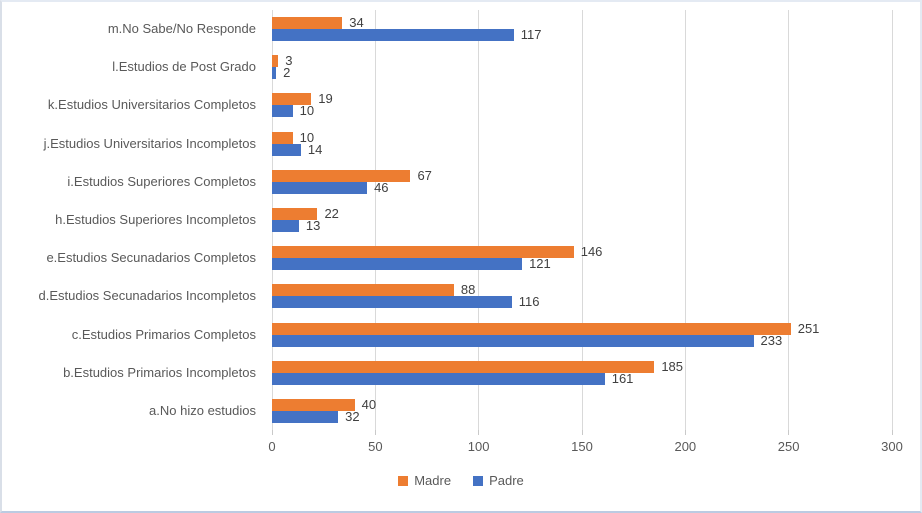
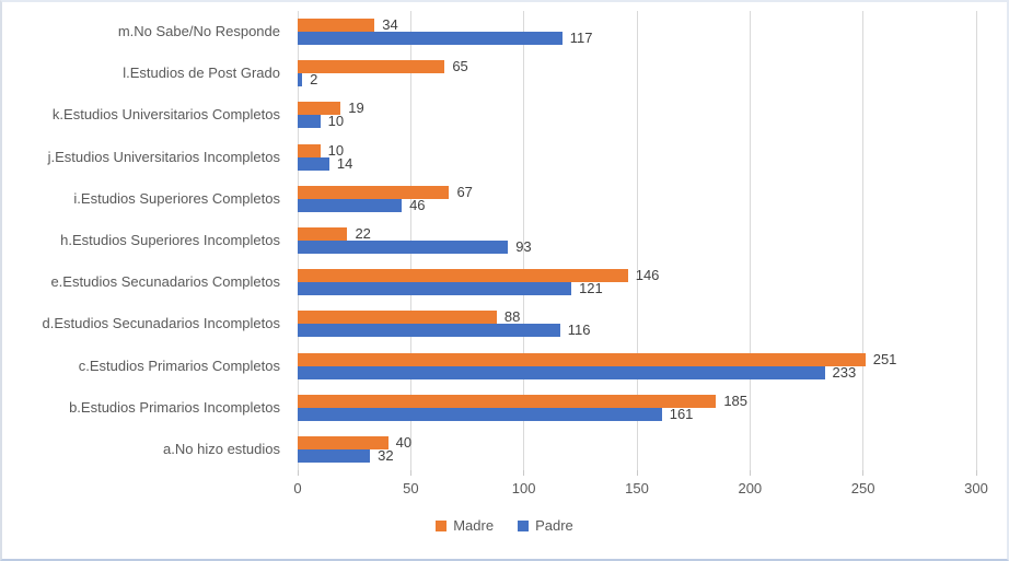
Madre/l.Estudios de Post Grado: 3 -> 65
Padre/h.Estudios Superiores Incompletos: 13 -> 93
